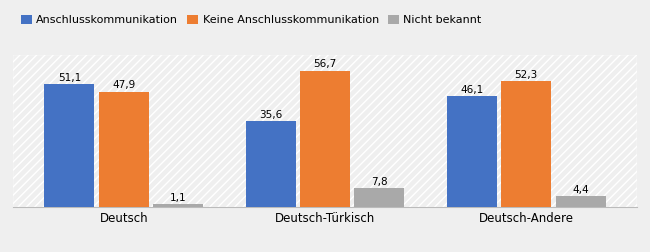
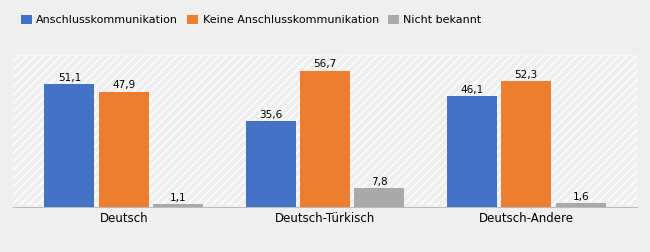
Nicht bekannt/Deutsch-Andere: 4,4 -> 1,6
